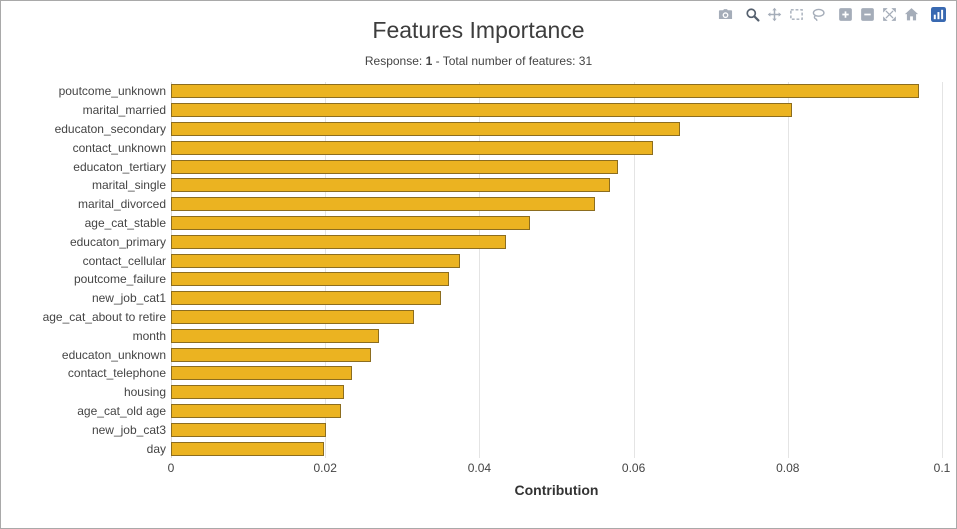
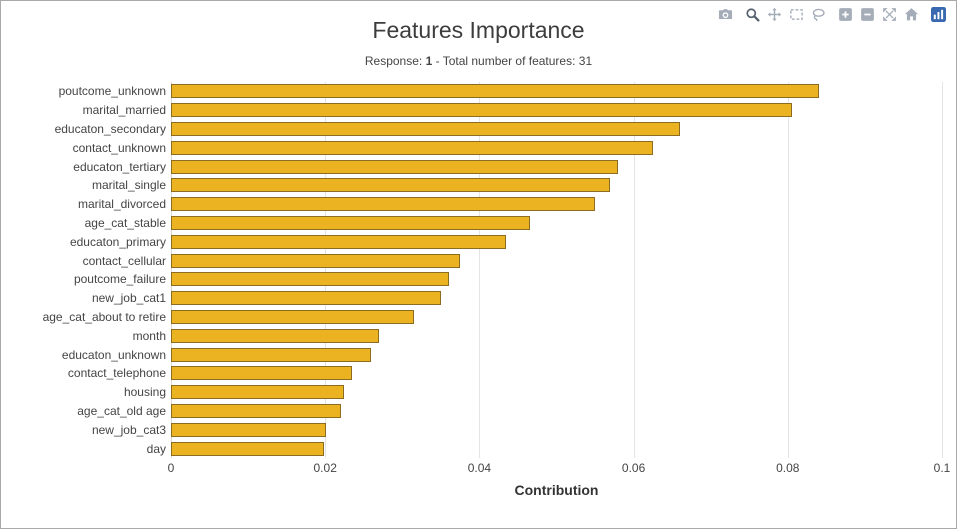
poutcome_unknown: 0.097 -> 0.084
